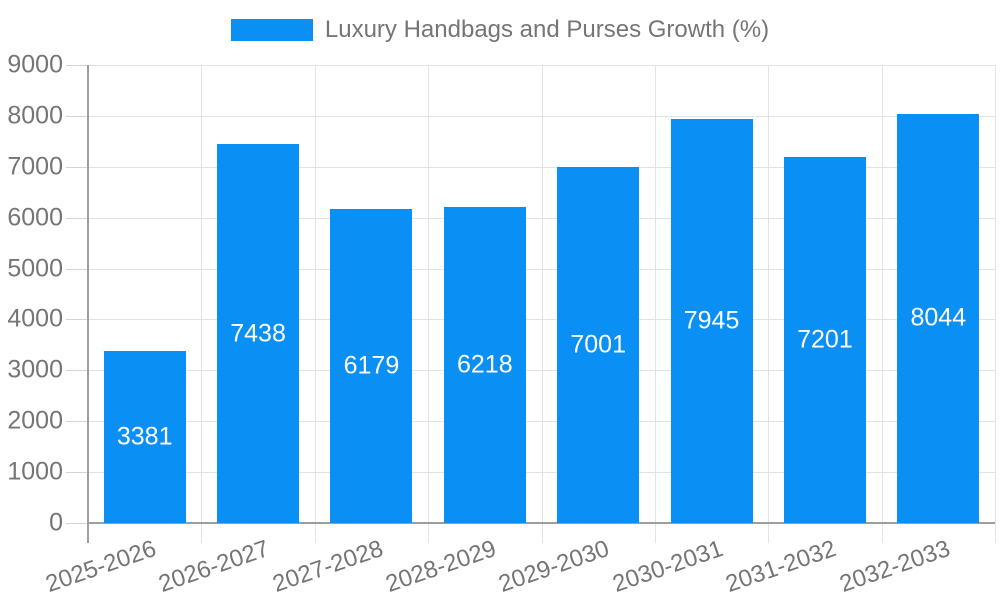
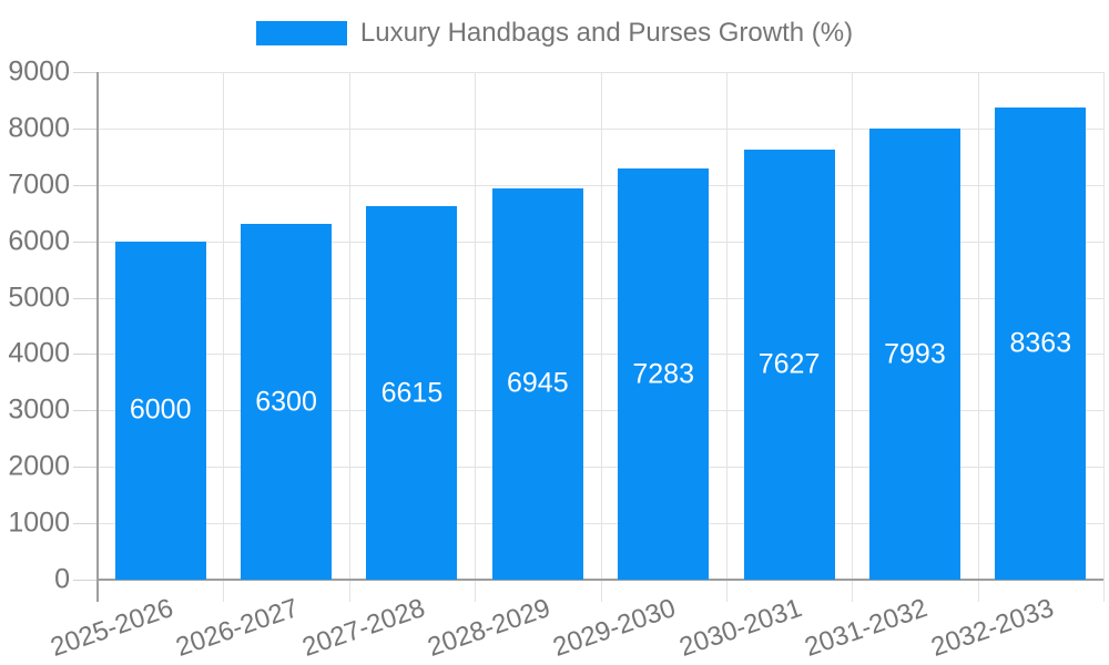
2025-2026: 3381 -> 6000
2026-2027: 7438 -> 6300
2027-2028: 6179 -> 6615
2028-2029: 6218 -> 6945
2029-2030: 7001 -> 7283
2030-2031: 7945 -> 7627
2031-2032: 7201 -> 7993
2032-2033: 8044 -> 8363
